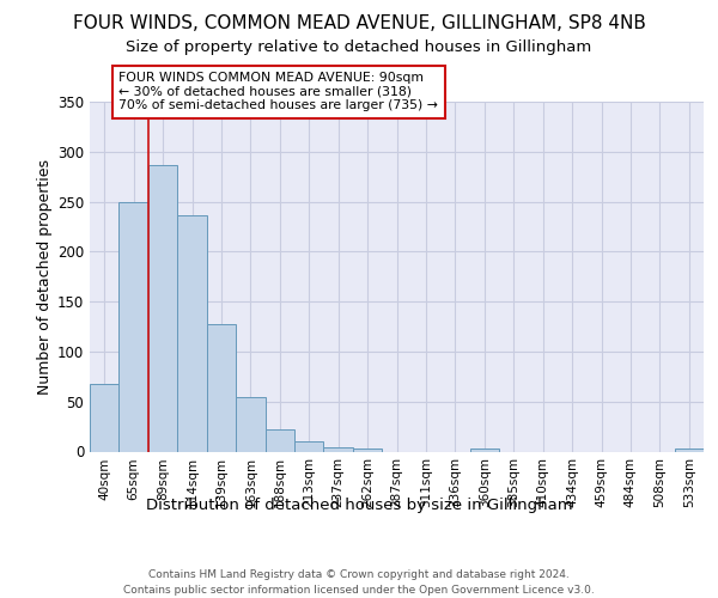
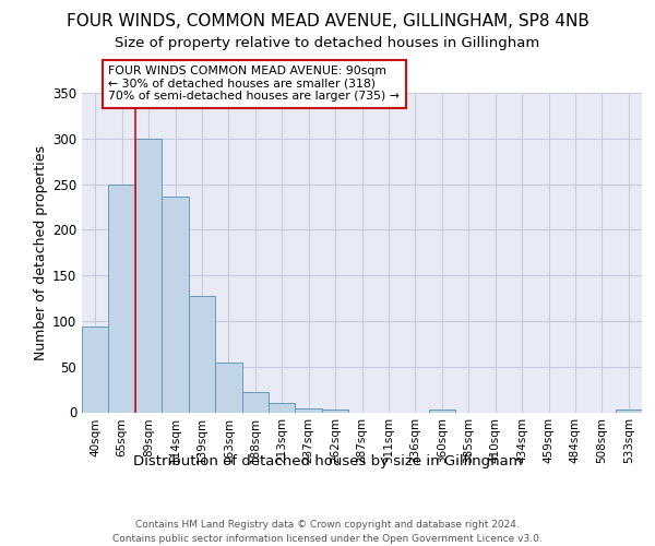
40sqm: 68 -> 94
89sqm: 287 -> 300
